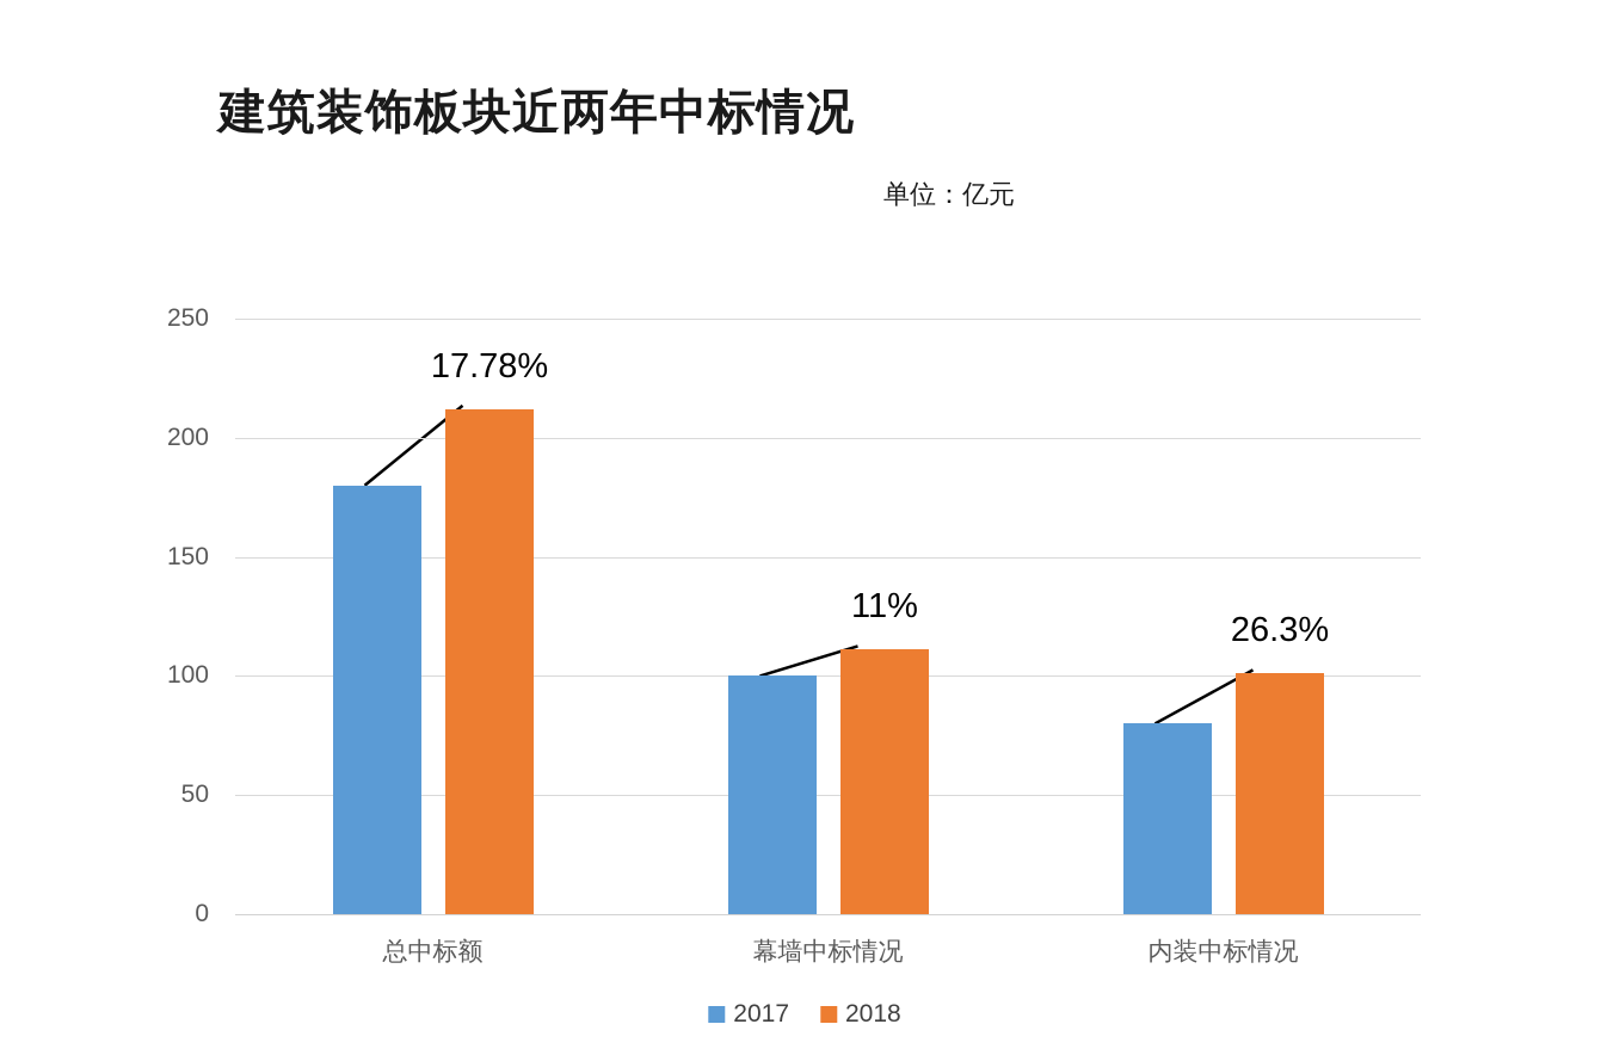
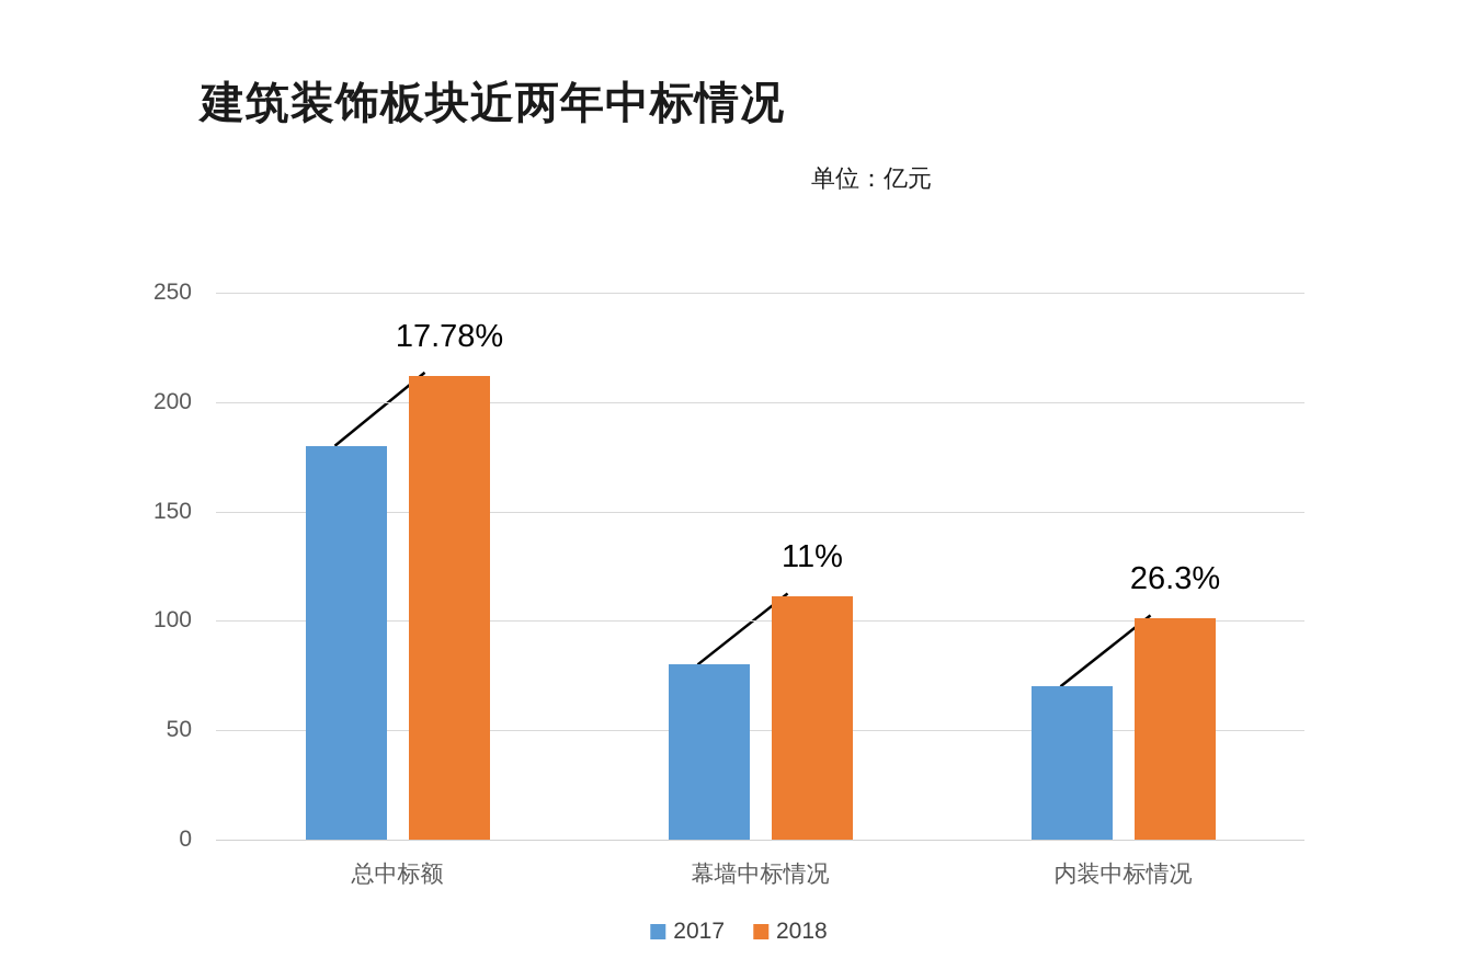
2017/幕墙中标情况: 100 -> 80
2017/内装中标情况: 80 -> 70
